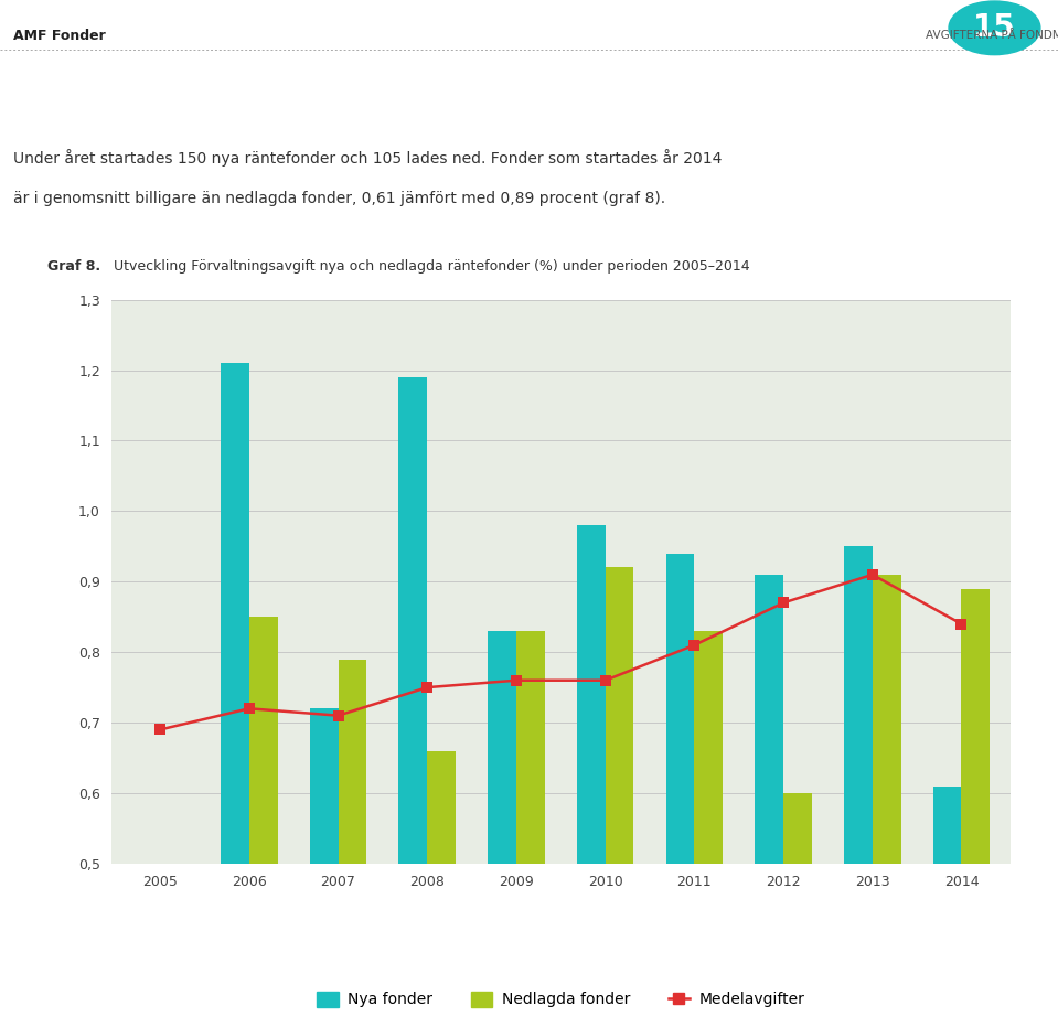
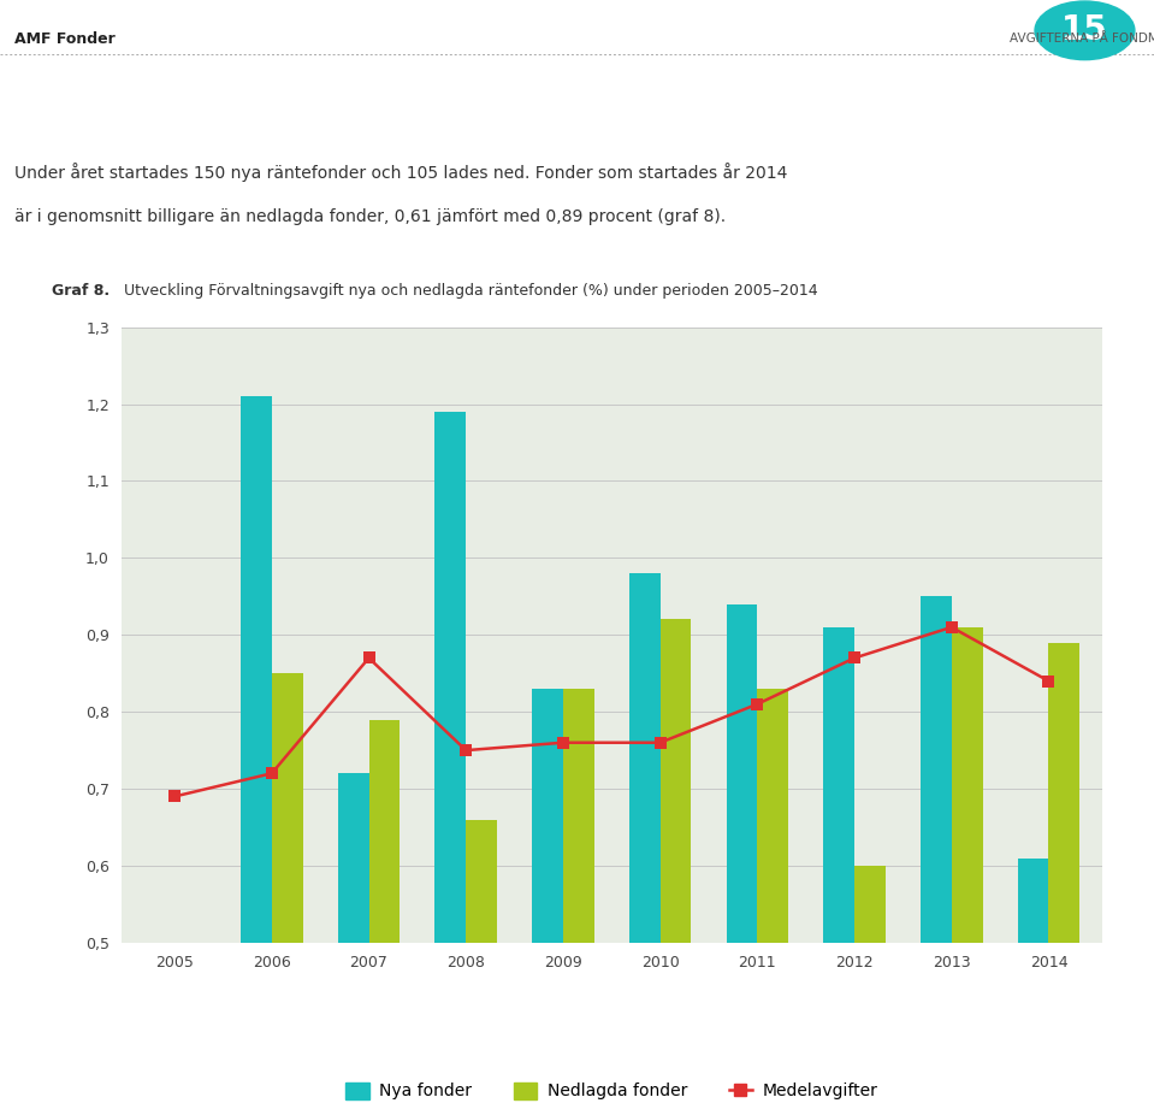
Medelavgifter/2007: 0,71 -> 0,87
